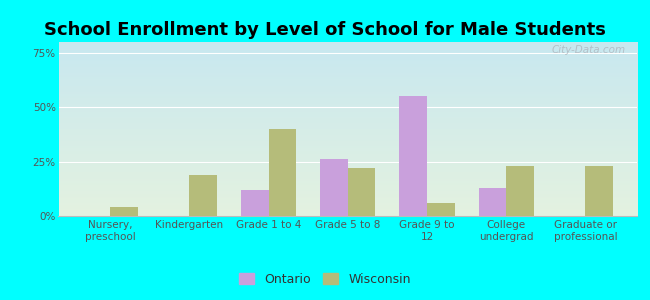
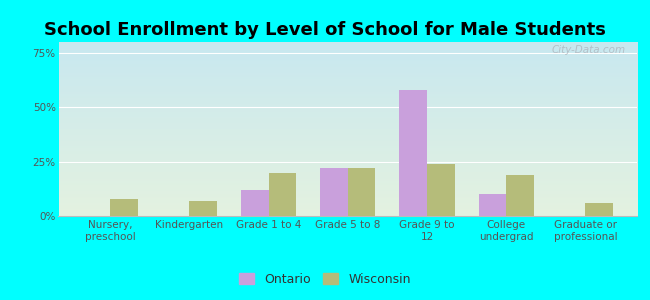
Wisconsin/Nursery, preschool: 4% -> 8%
Wisconsin/Kindergarten: 19% -> 7%
Wisconsin/Grade 1 to 4: 40% -> 20%
Ontario/Grade 5 to 8: 26% -> 22%
Ontario/Grade 9 to 12: 55% -> 58%
Wisconsin/Grade 9 to 12: 6% -> 24%
Ontario/College undergrad: 13% -> 10%
Wisconsin/College undergrad: 23% -> 19%
Wisconsin/Graduate or professional: 23% -> 6%
